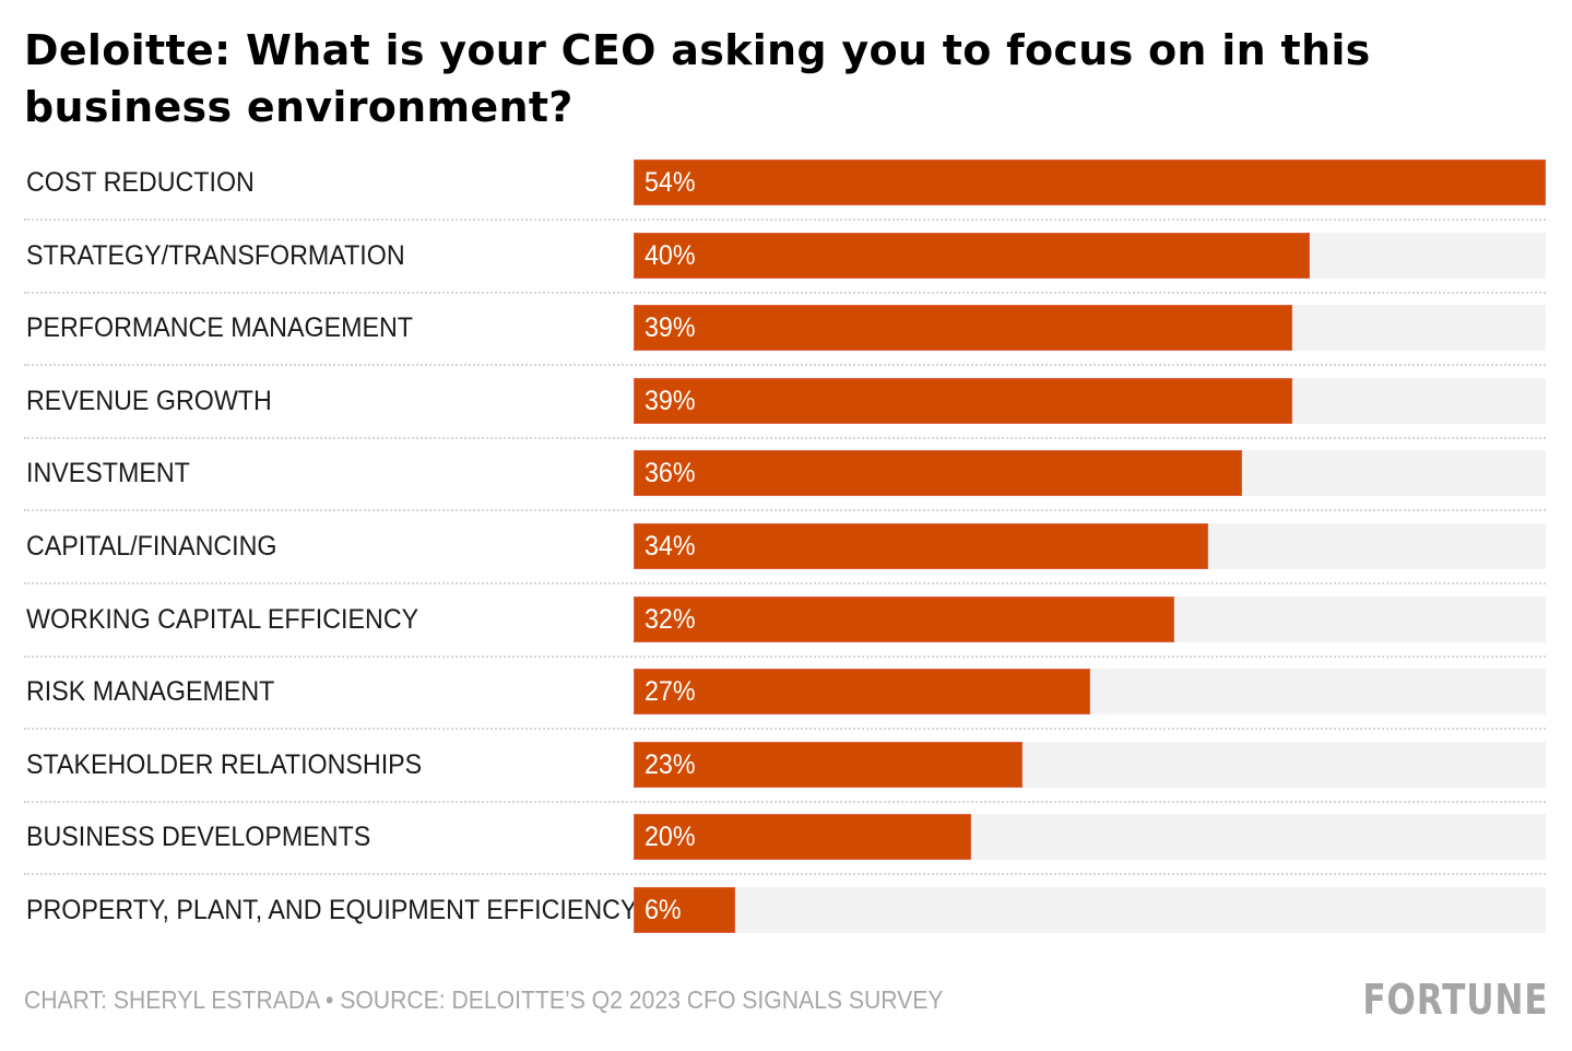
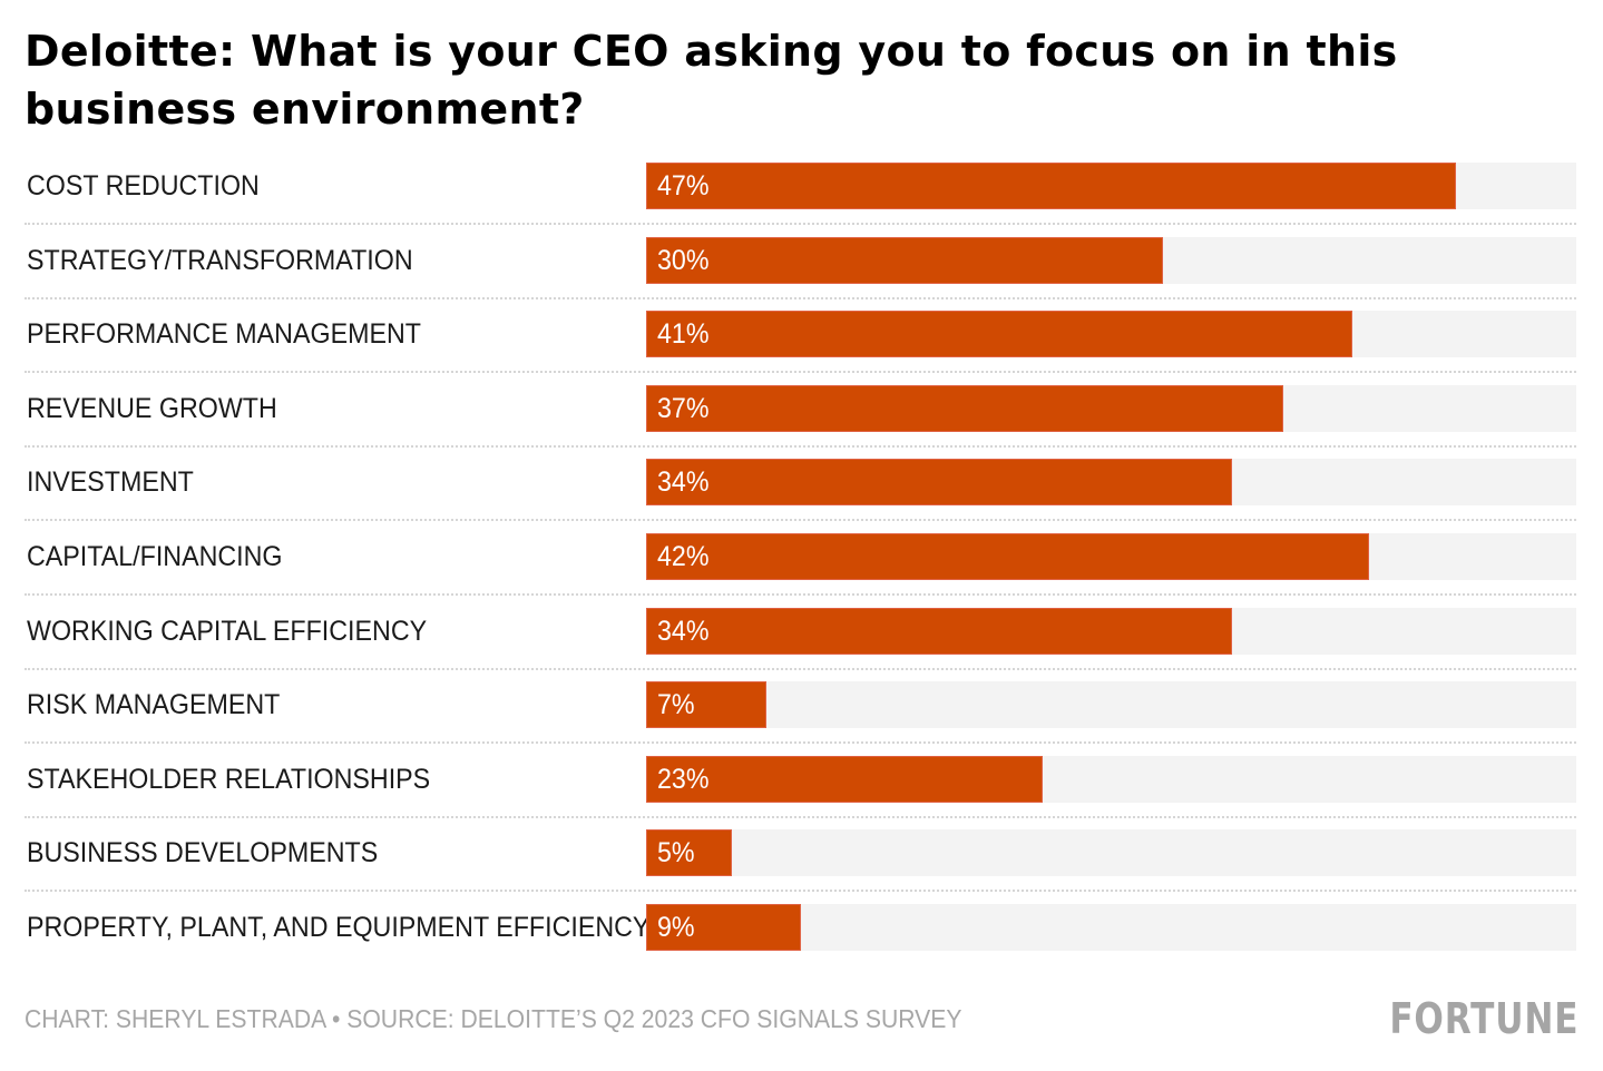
COST REDUCTION: 54% -> 47%
STRATEGY/TRANSFORMATION: 40% -> 30%
PERFORMANCE MANAGEMENT: 39% -> 41%
REVENUE GROWTH: 39% -> 37%
INVESTMENT: 36% -> 34%
CAPITAL/FINANCING: 34% -> 42%
WORKING CAPITAL EFFICIENCY: 32% -> 34%
RISK MANAGEMENT: 27% -> 7%
BUSINESS DEVELOPMENTS: 20% -> 5%
PROPERTY, PLANT, AND EQUIPMENT EFFICIENCY: 6% -> 9%
